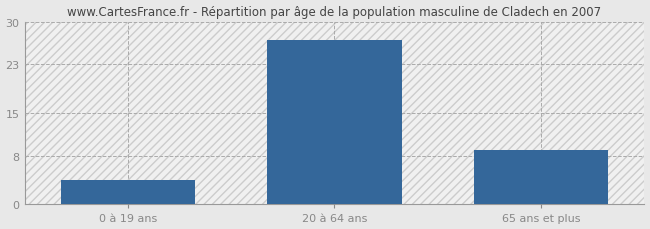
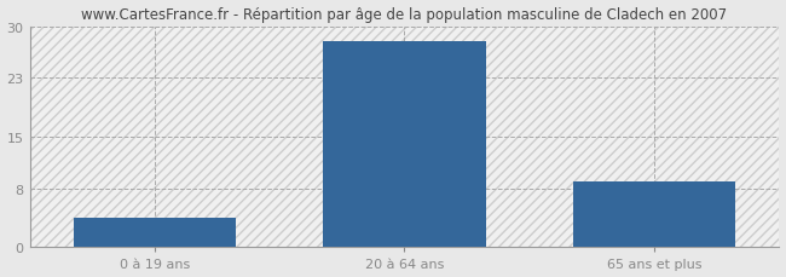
20 à 64 ans: 27 -> 28
